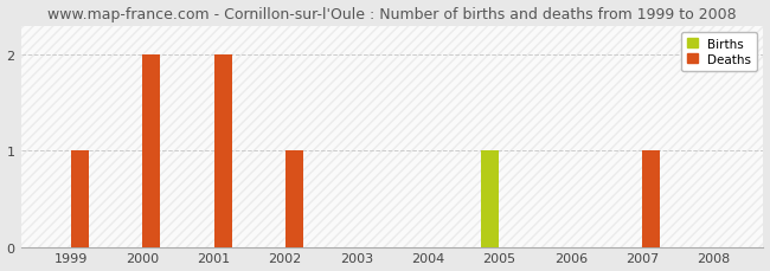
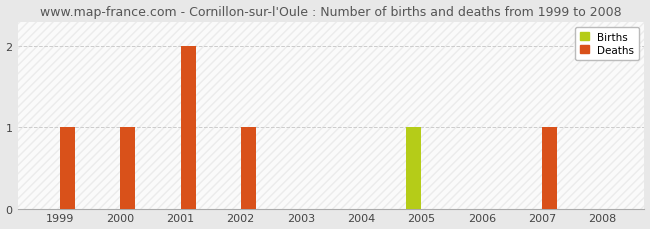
Deaths/2000: 2 -> 1
